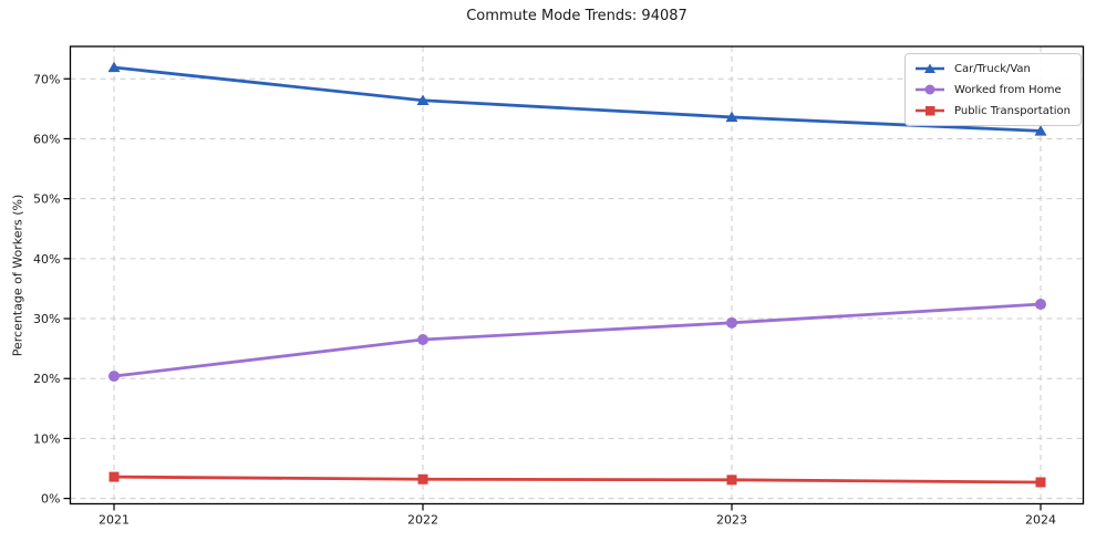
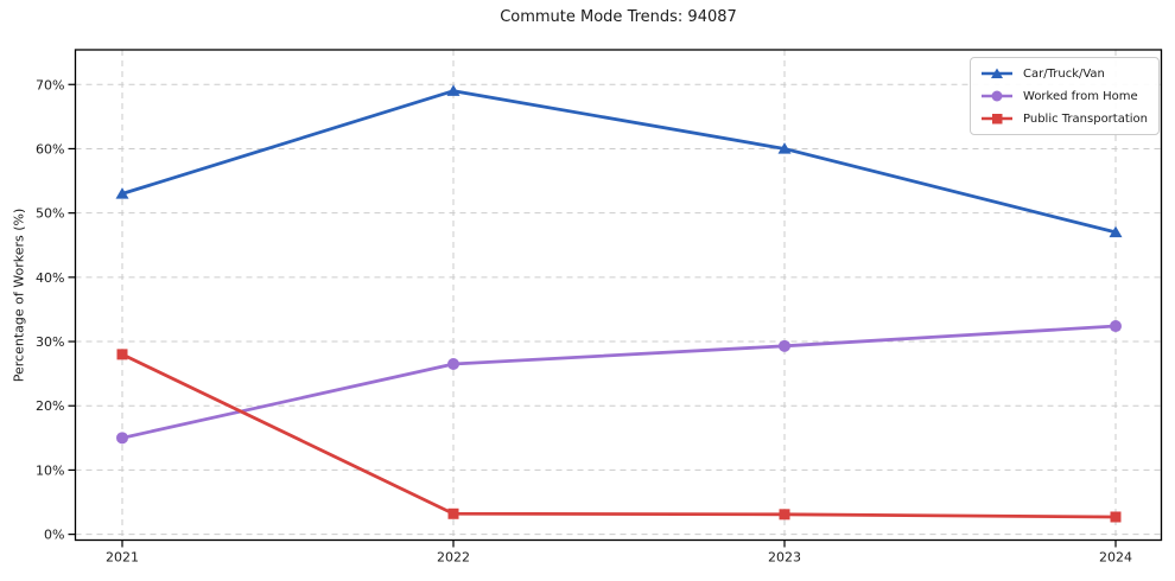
Car/Truck/Van/2021: 72% -> 53%
Worked from Home/2021: 20% -> 15%
Public Transportation/2021: 4% -> 28%
Car/Truck/Van/2022: 66% -> 69%
Car/Truck/Van/2023: 64% -> 60%
Car/Truck/Van/2024: 61% -> 47%
